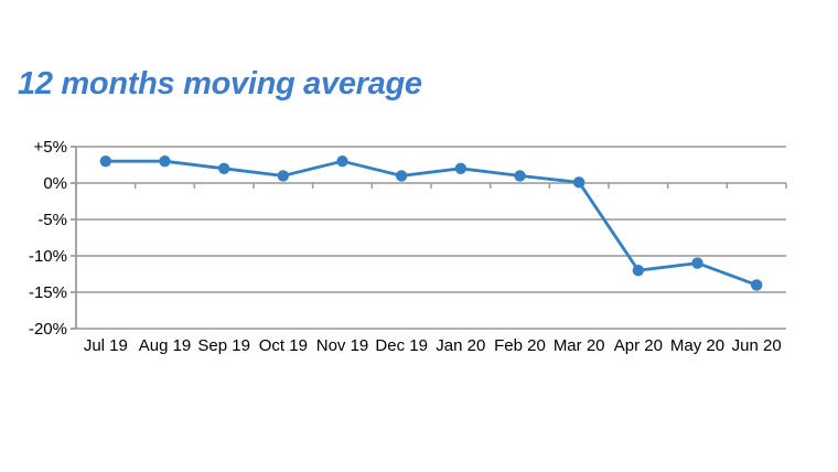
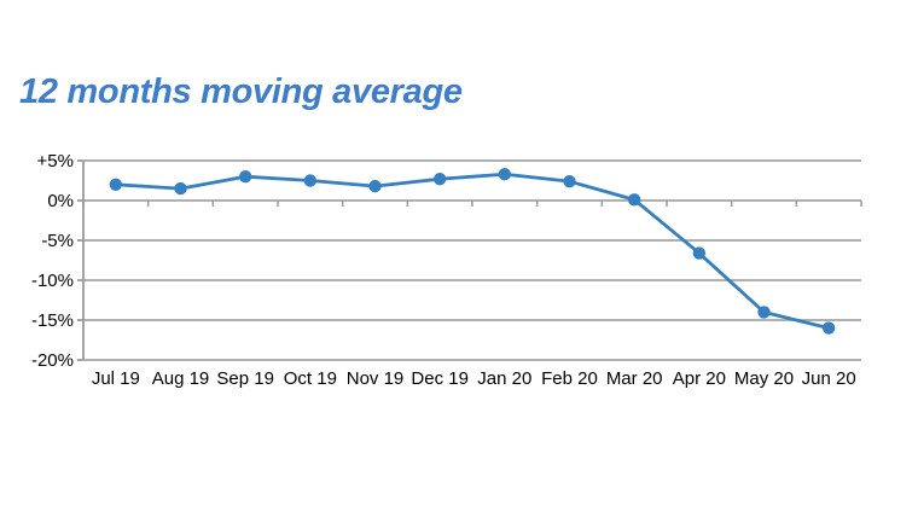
Jul 19: 3% -> 2%
Aug 19: 3% -> 2%
Sep 19: 2% -> 3%
Oct 19: 1% -> 2%
Nov 19: 3% -> 2%
Dec 19: 1% -> 3%
Jan 20: 2% -> 3%
Feb 20: 1% -> 2%
Apr 20: -12% -> -7%
May 20: -11% -> -14%
Jun 20: -14% -> -16%
